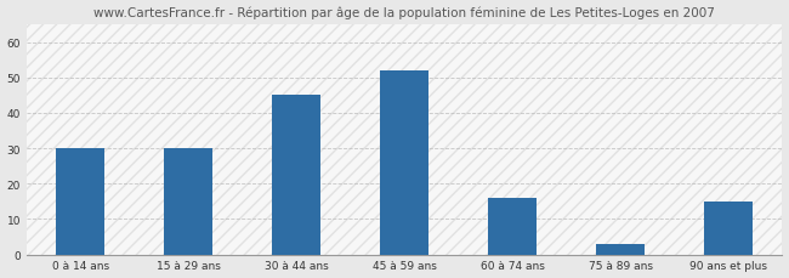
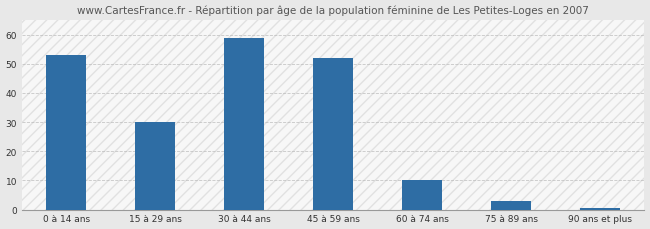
0 à 14 ans: 30.0 -> 53.0
30 à 44 ans: 45.0 -> 59.0
60 à 74 ans: 16.0 -> 10.0
90 ans et plus: 15.0 -> 0.7
